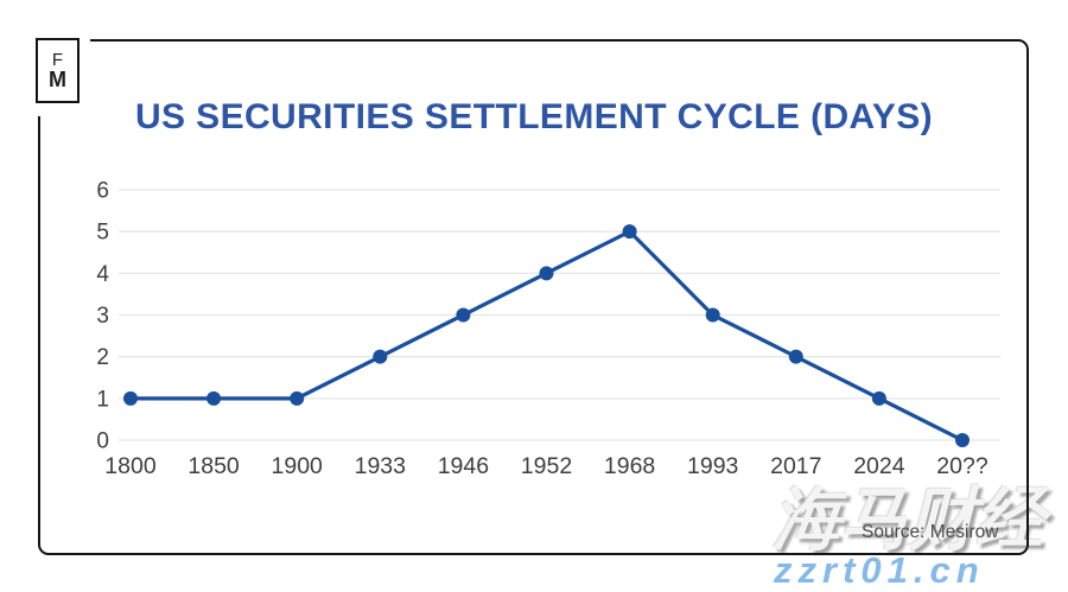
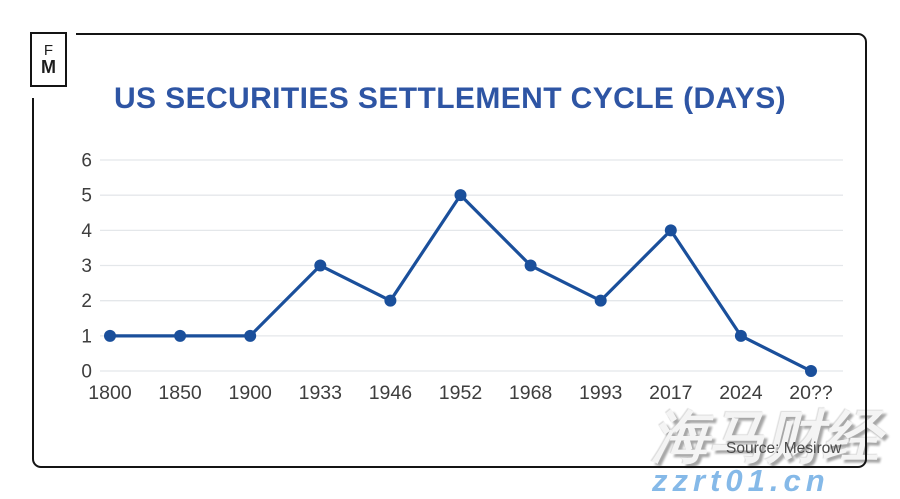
1933: 2 -> 3
1946: 3 -> 2
1952: 4 -> 5
1968: 5 -> 3
1993: 3 -> 2
2017: 2 -> 4
